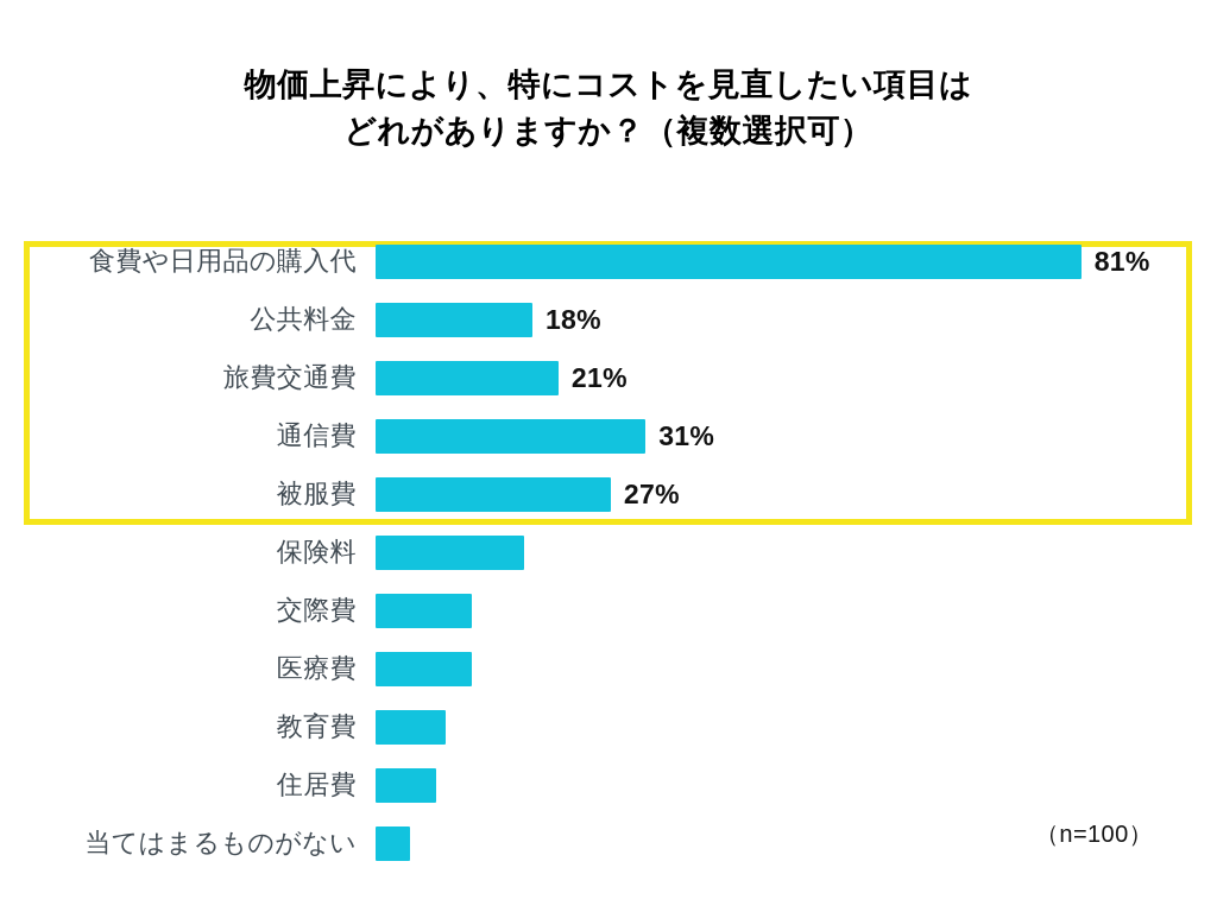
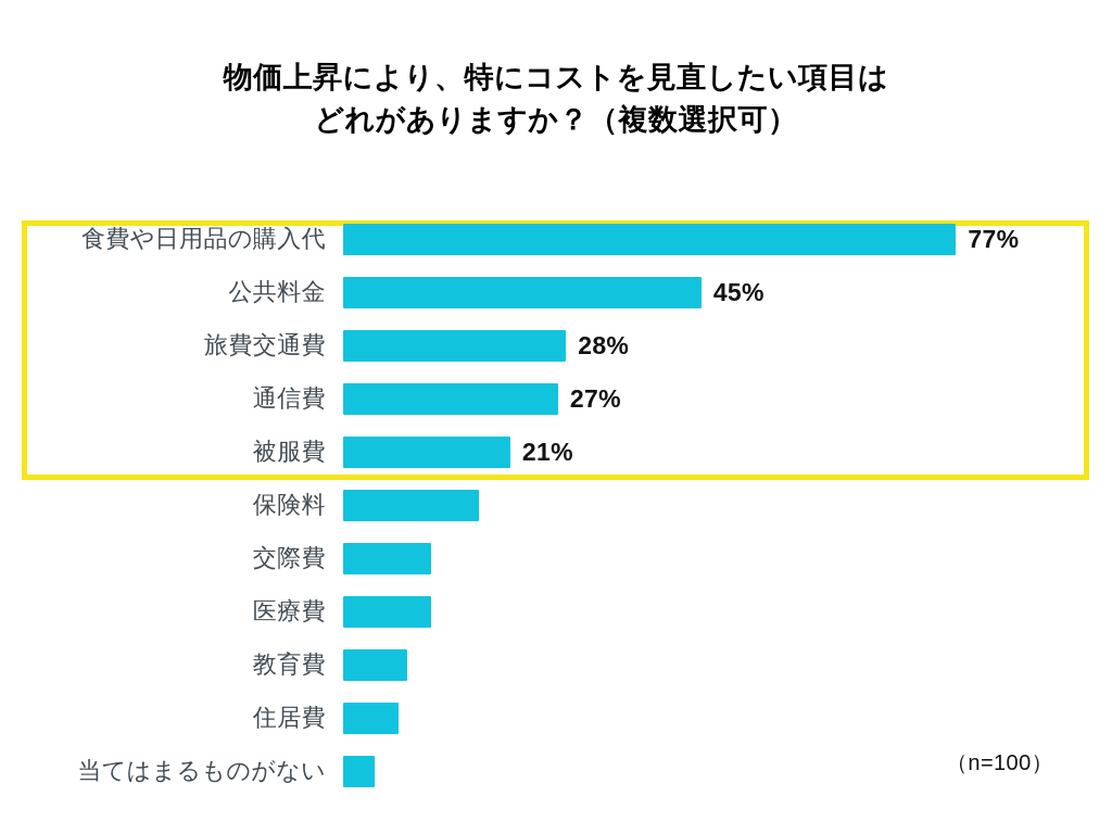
食費や日用品の購入代: 81% -> 77%
公共料金: 18% -> 45%
旅費交通費: 21% -> 28%
通信費: 31% -> 27%
被服費: 27% -> 21%
